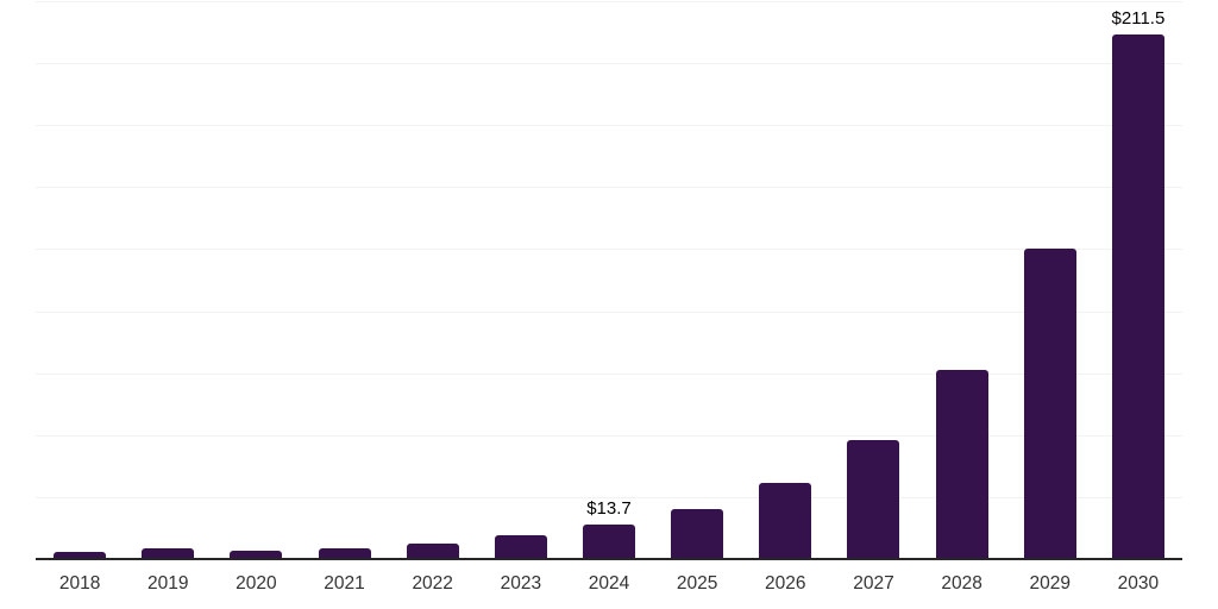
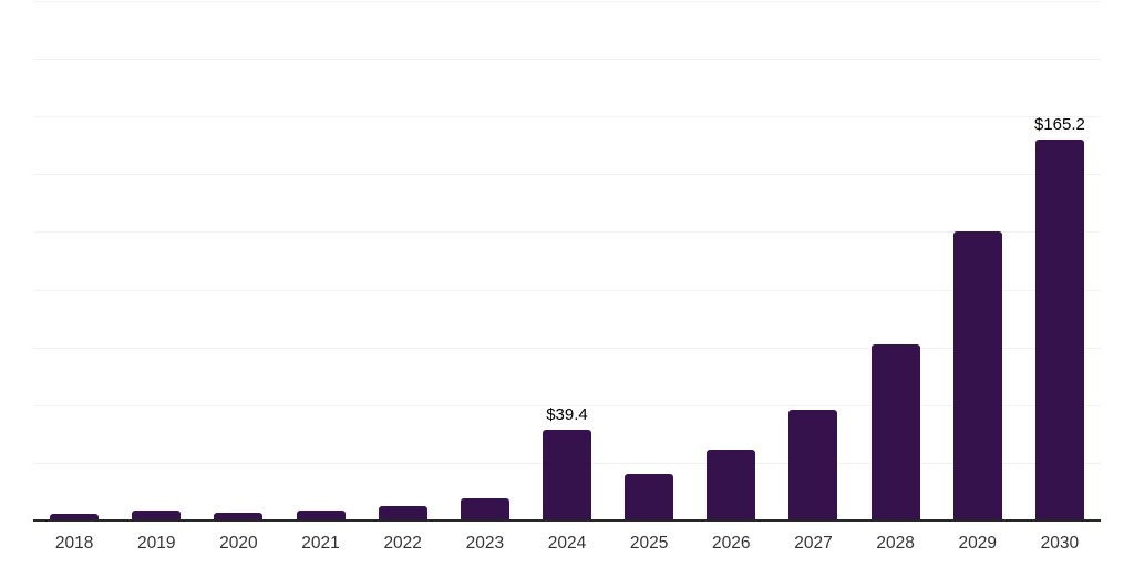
2024: $13.7 -> $39.4
2030: $211.5 -> $165.2
